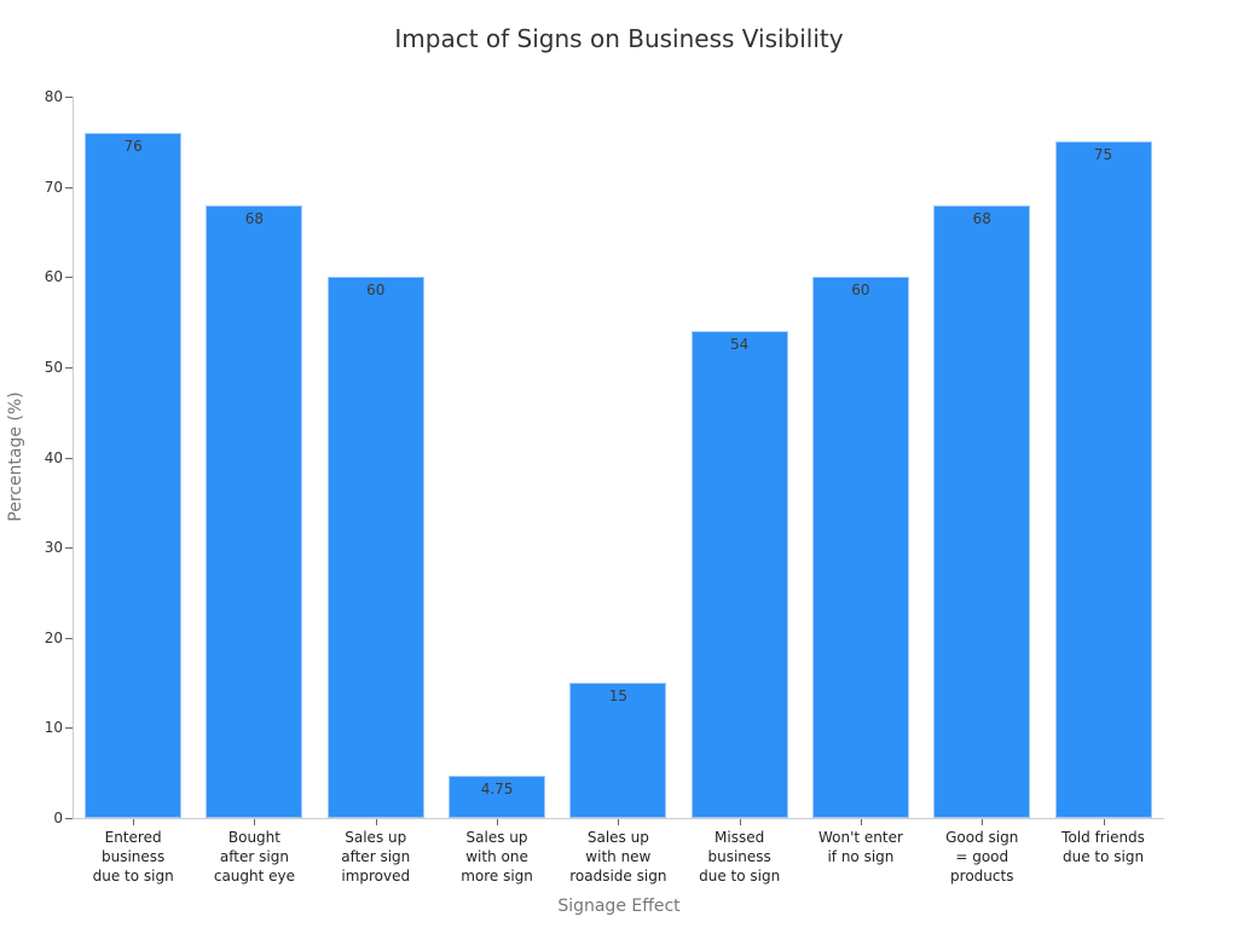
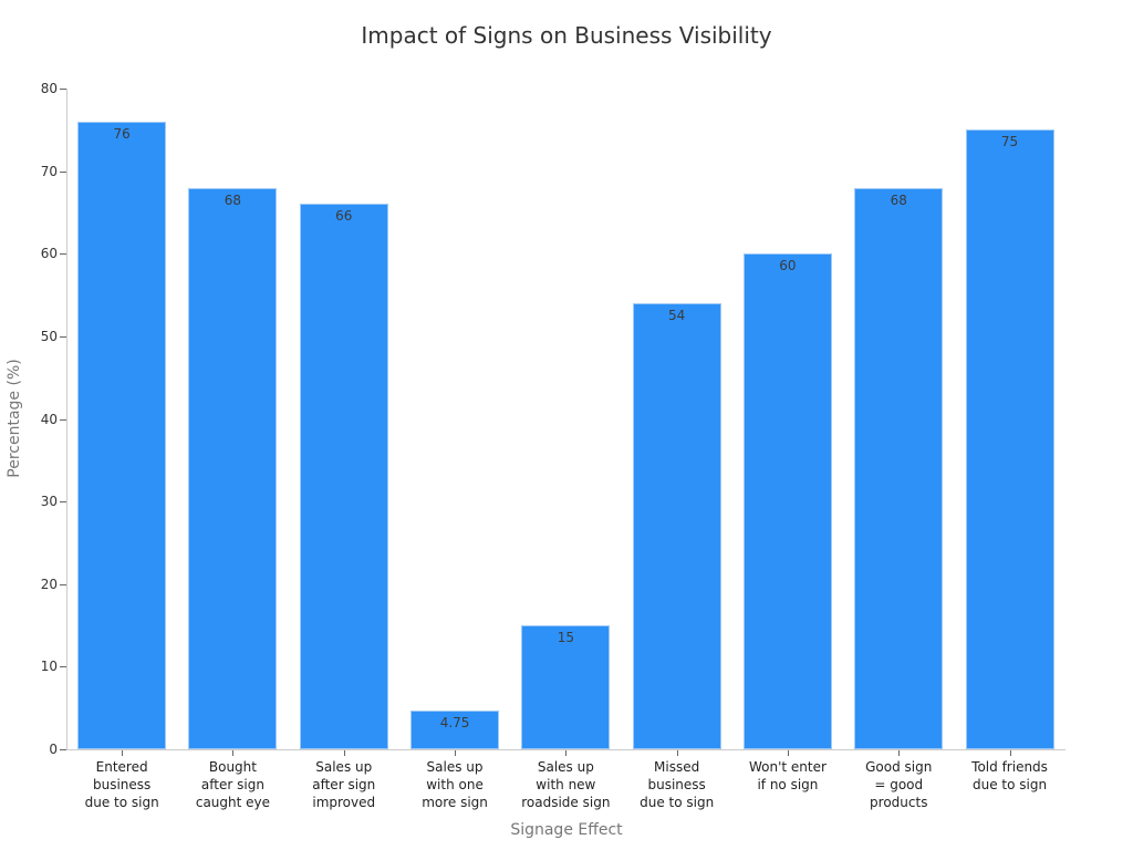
Sales up after sign improved: 60 -> 66
